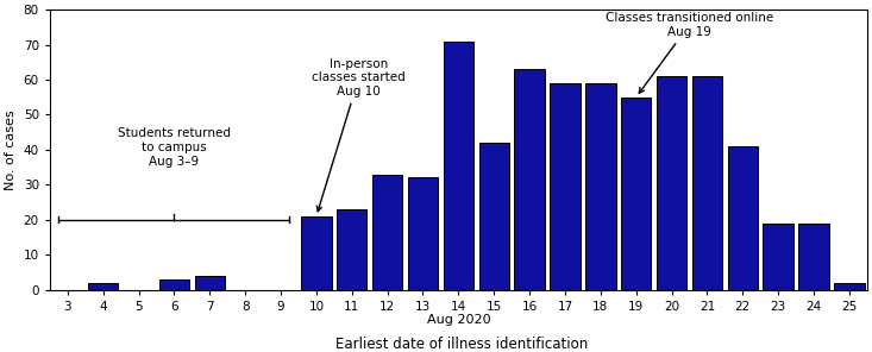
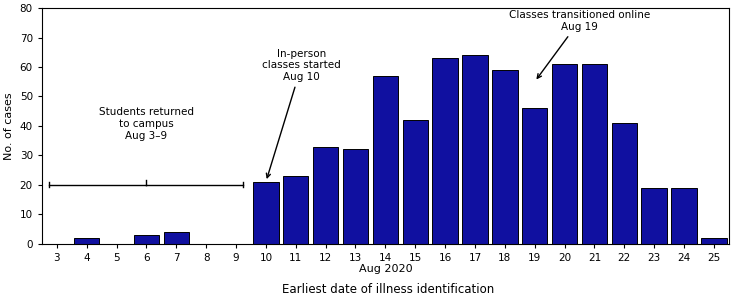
14: 71 -> 57
17: 59 -> 64
19: 55 -> 46
